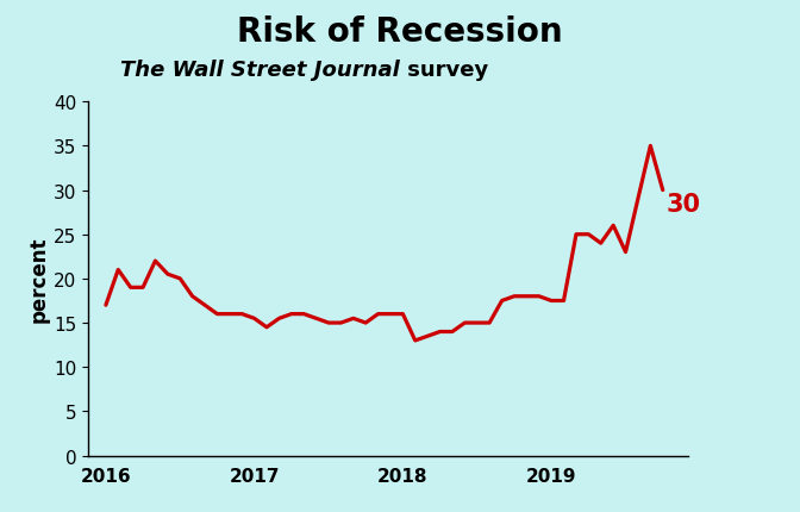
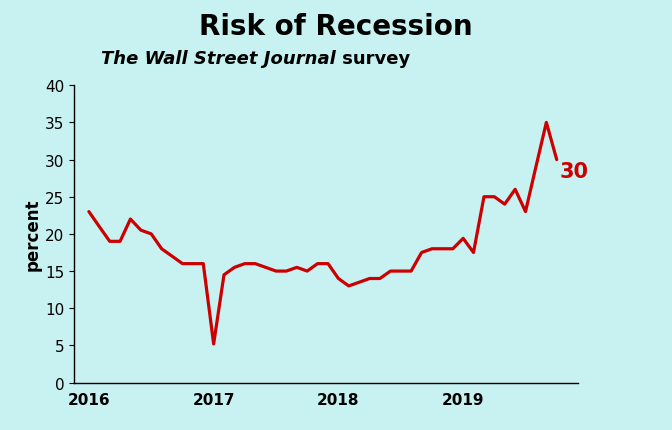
2016: 17.0 -> 23.0
2017: 15.5 -> 5.2
2018: 16.0 -> 14.0
2019: 17.5 -> 19.4
